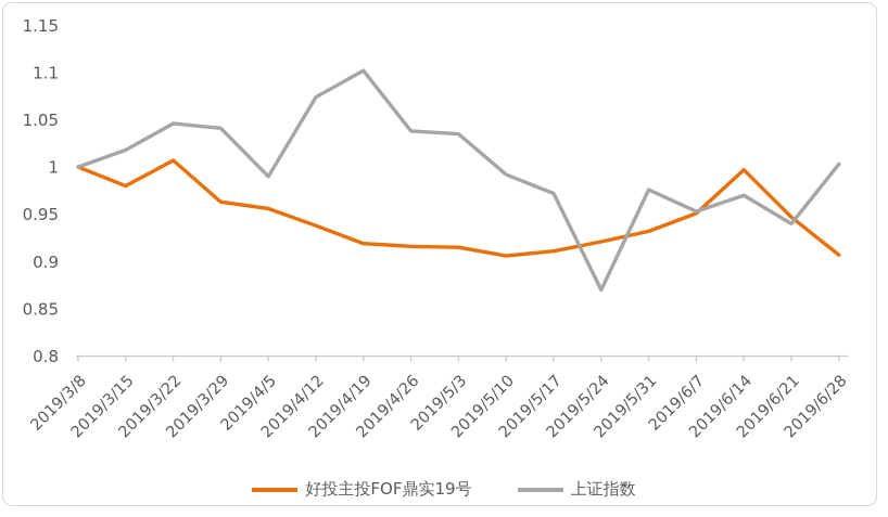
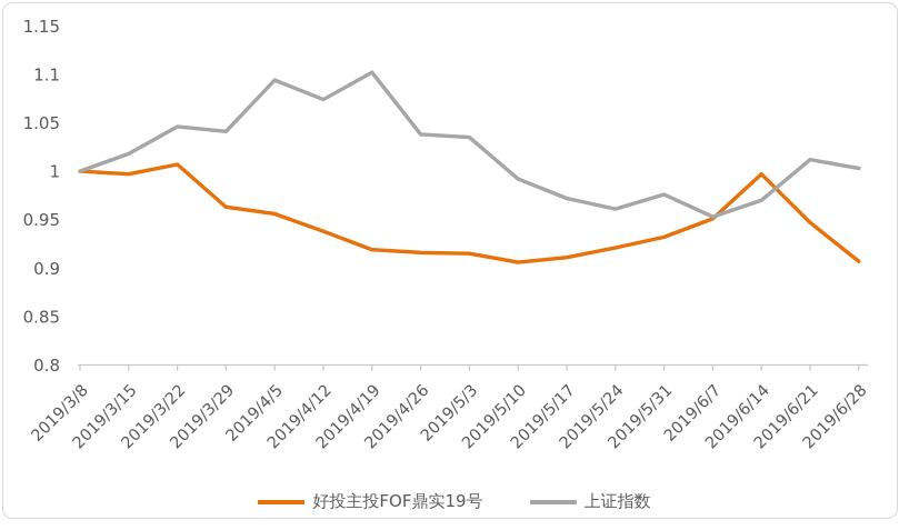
好投主投FOF鼎实19号/2019/3/15: 0.98 -> 1.00
上证指数/2019/4/5: 0.99 -> 1.09
上证指数/2019/5/24: 0.87 -> 0.96
上证指数/2019/6/21: 0.94 -> 1.01
